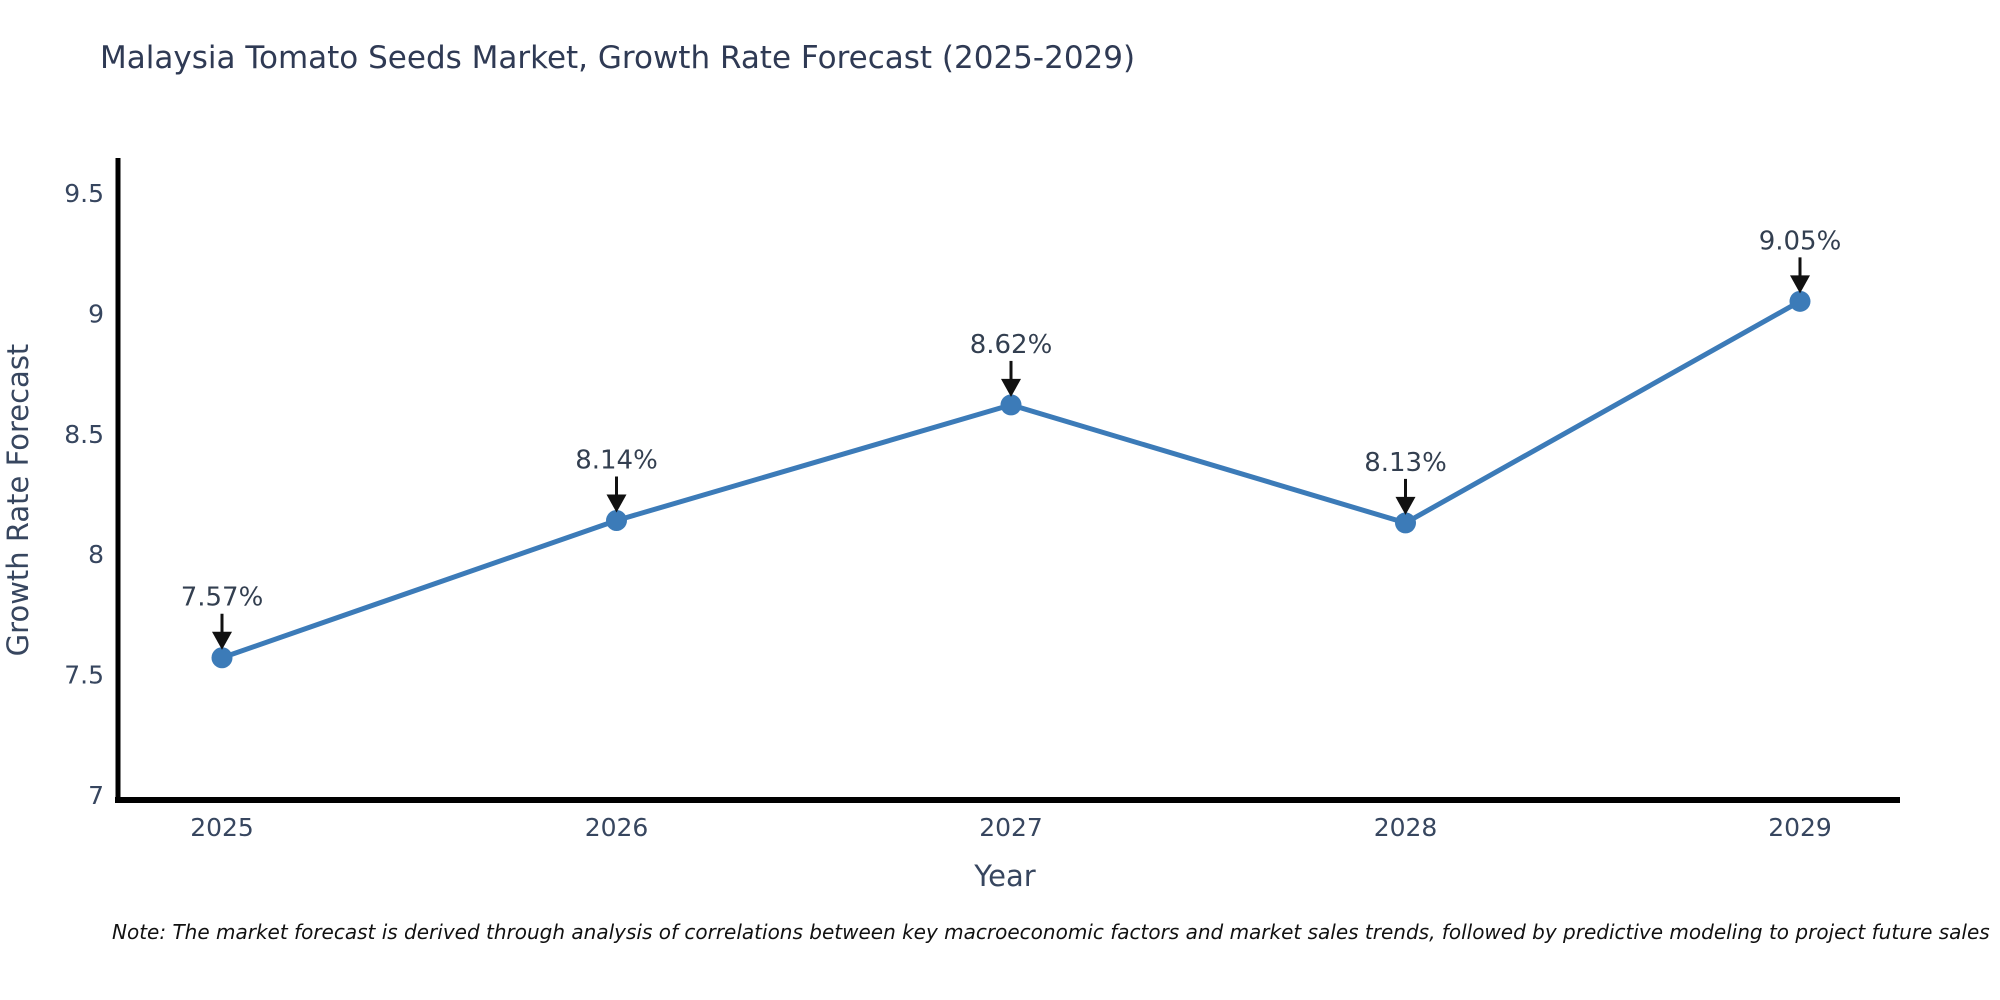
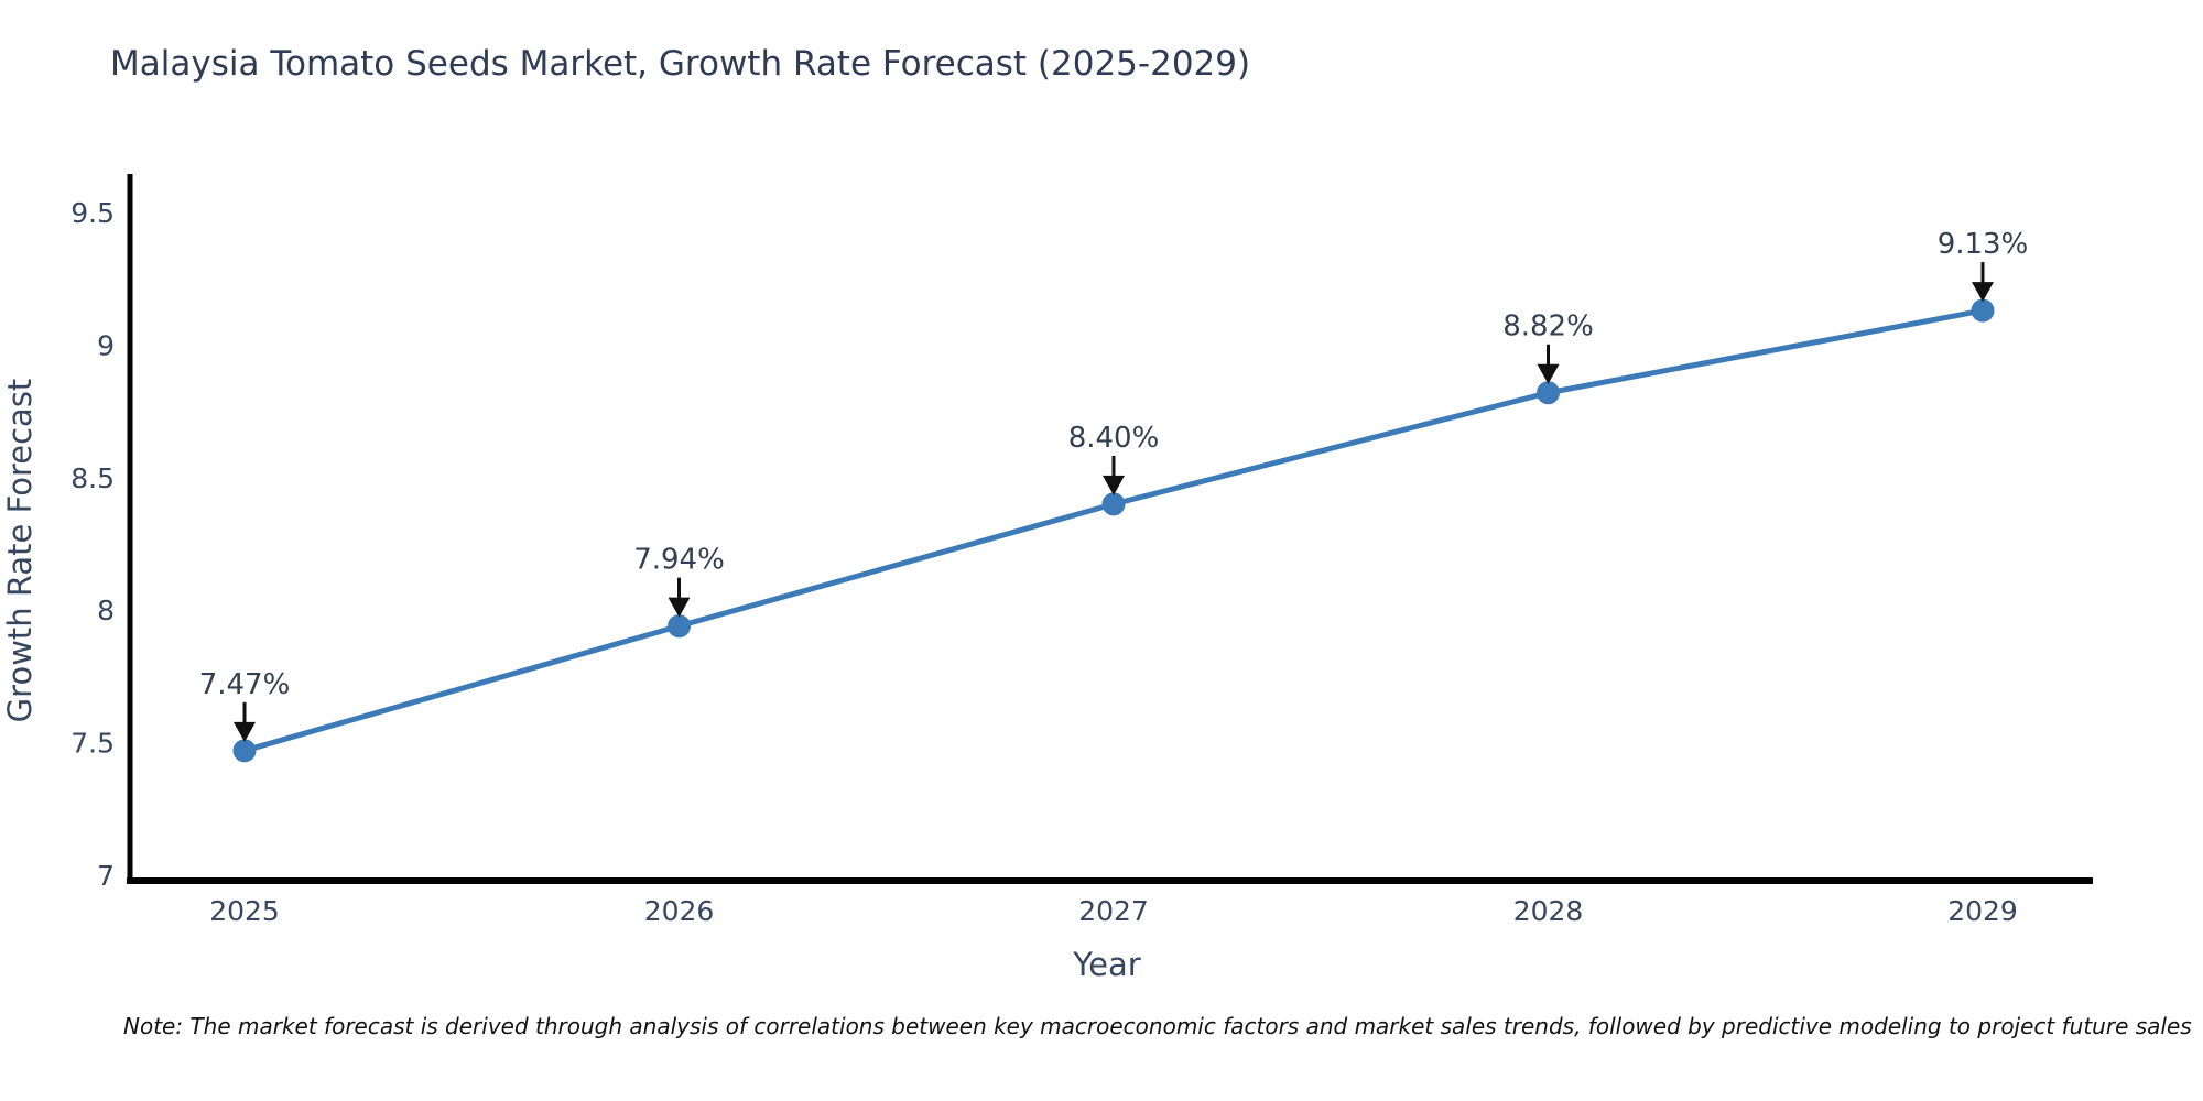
2025: 7.57% -> 7.47%
2026: 8.14% -> 7.94%
2027: 8.62% -> 8.40%
2028: 8.13% -> 8.82%
2029: 9.05% -> 9.13%
